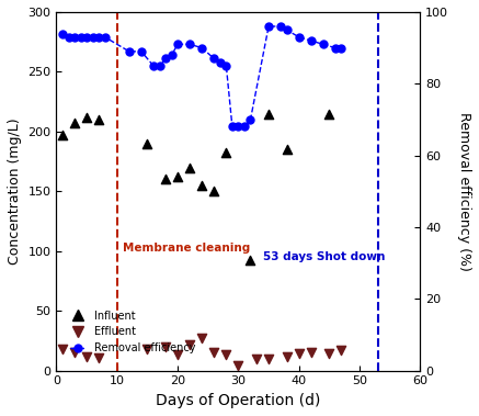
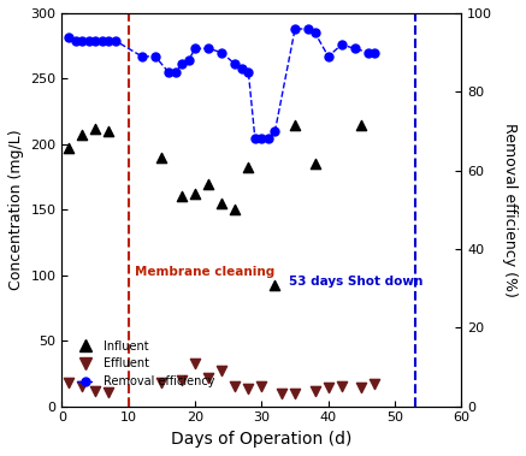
Effluent/20: 13 -> 33
Effluent/30: 4 -> 15
Removal efficiency/40: 93 -> 89
